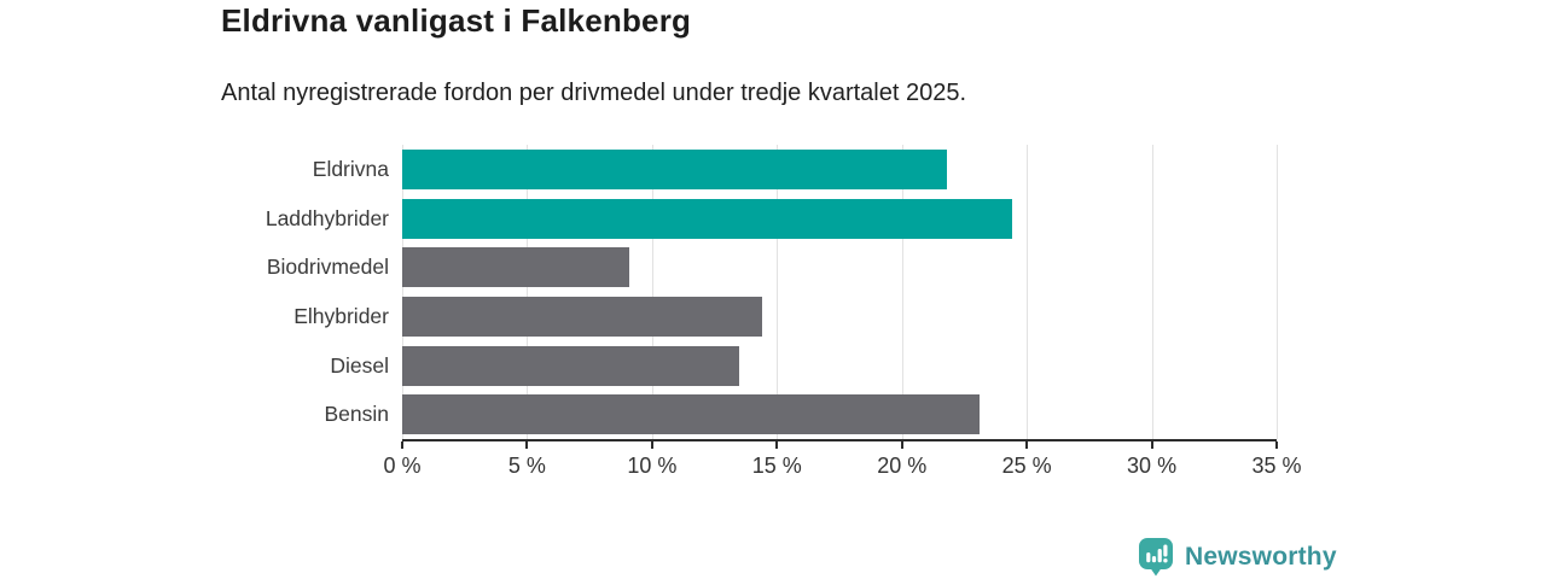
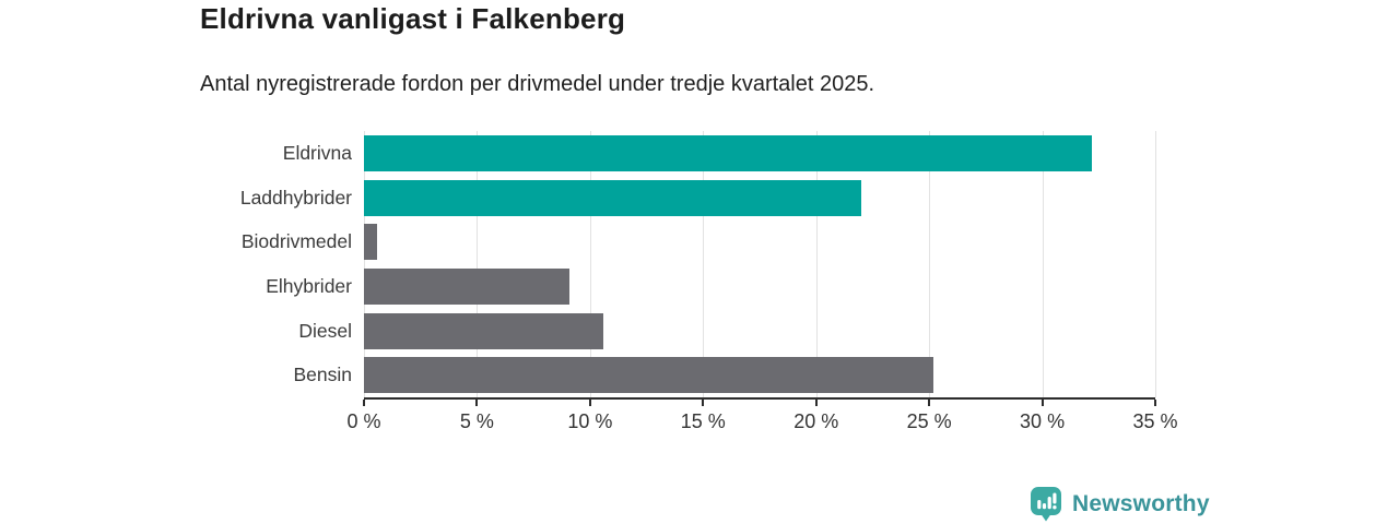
Eldrivna: 21.8% -> 32.2%
Laddhybrider: 24.4% -> 22.0%
Biodrivmedel: 9.1% -> 0.6%
Elhybrider: 14.4% -> 9.1%
Diesel: 13.5% -> 10.6%
Bensin: 23.1% -> 25.2%
